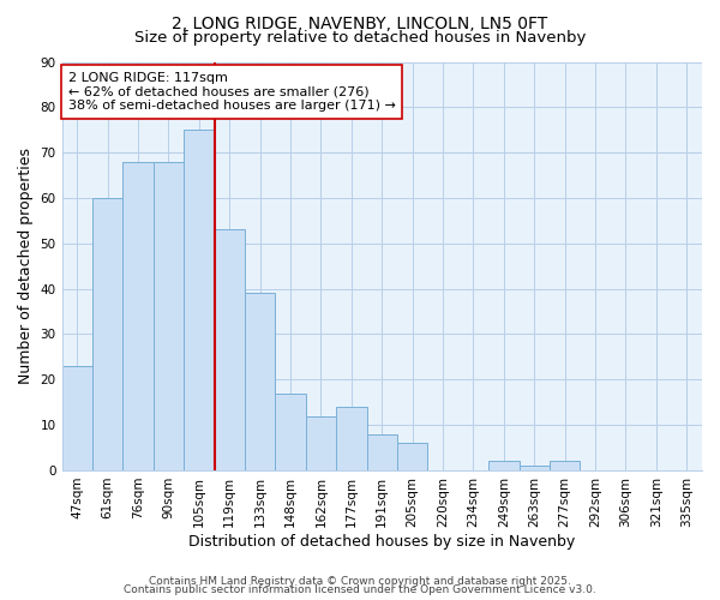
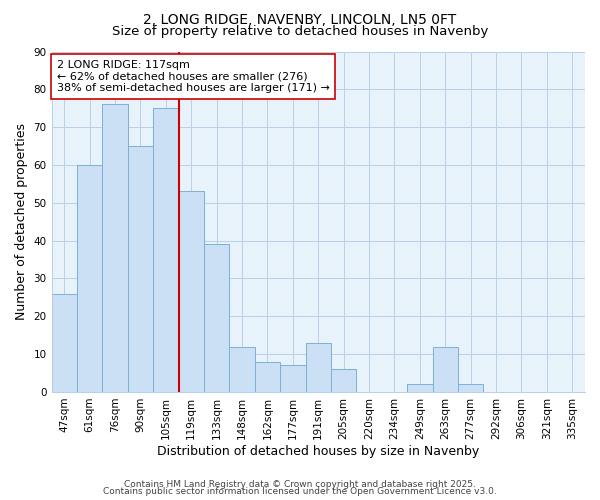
47sqm: 23 -> 26
76sqm: 68 -> 76
90sqm: 68 -> 65
148sqm: 17 -> 12
162sqm: 12 -> 8
177sqm: 14 -> 7
191sqm: 8 -> 13
263sqm: 1 -> 12
